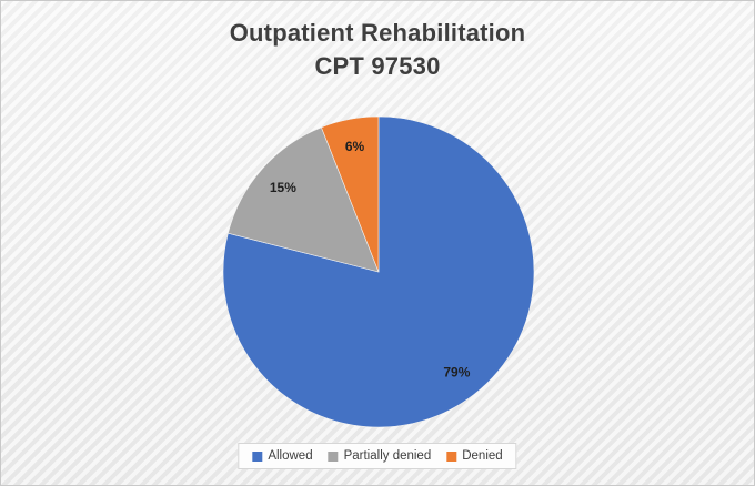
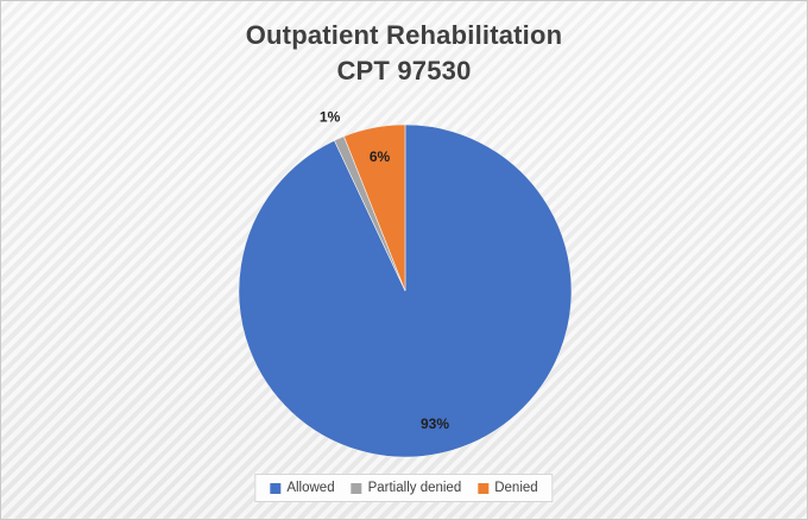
Allowed: 79% -> 93%
Partially denied: 15% -> 1%
